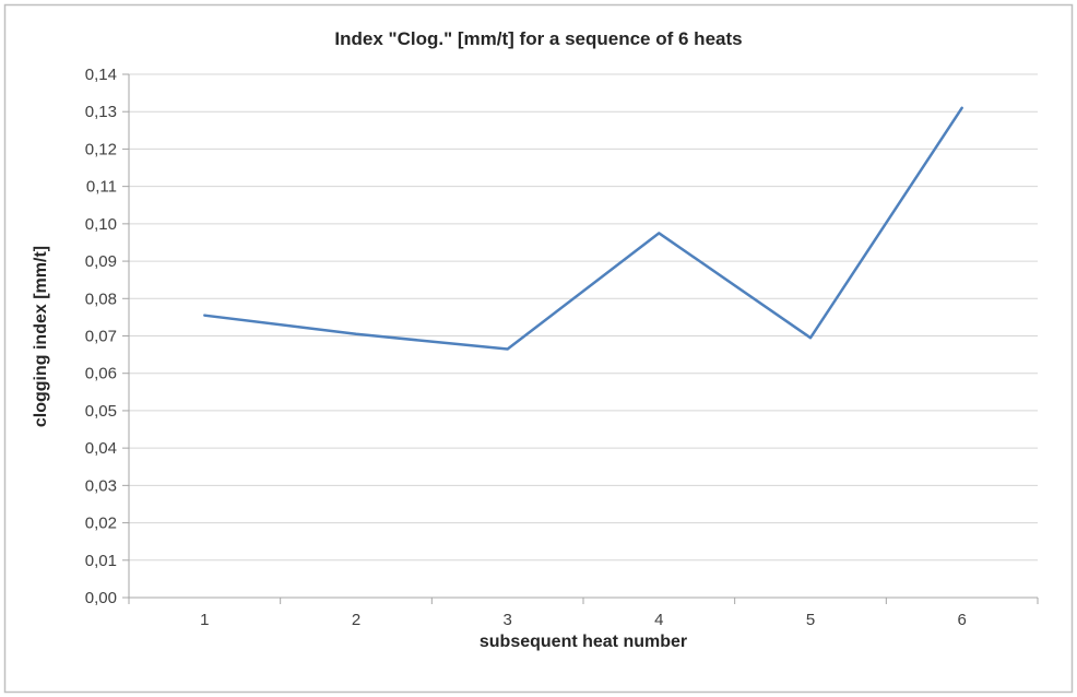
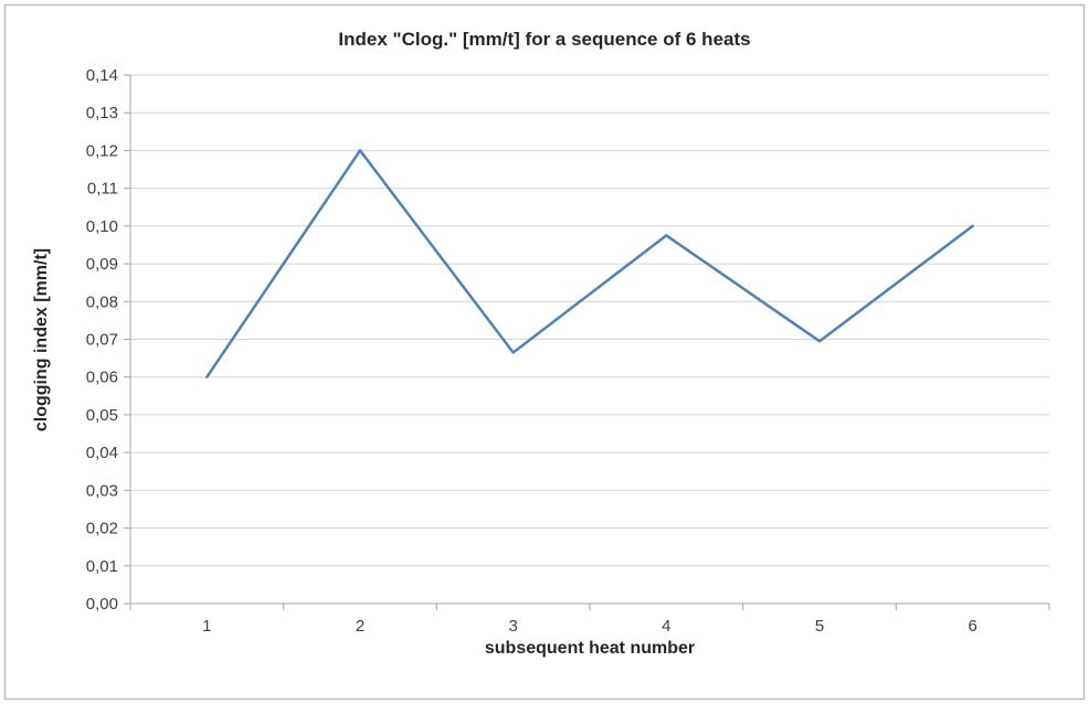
1: 0,08 -> 0,06
2: 0,07 -> 0,12
6: 0,13 -> 0,10
